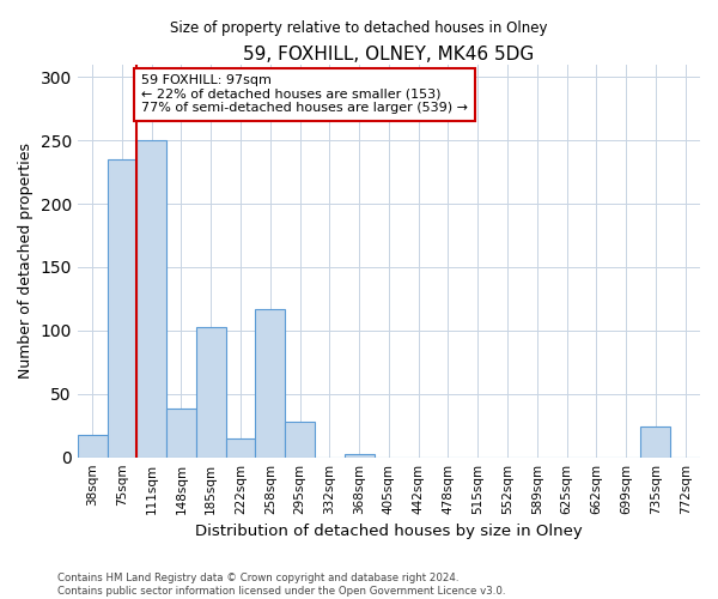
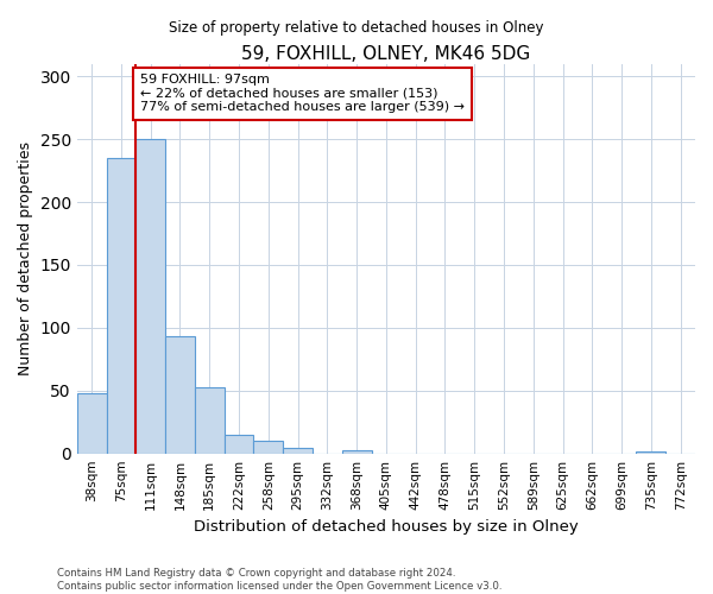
38sqm: 18 -> 48
148sqm: 38 -> 93
185sqm: 103 -> 53
258sqm: 117 -> 10
295sqm: 28 -> 4
735sqm: 24 -> 2
